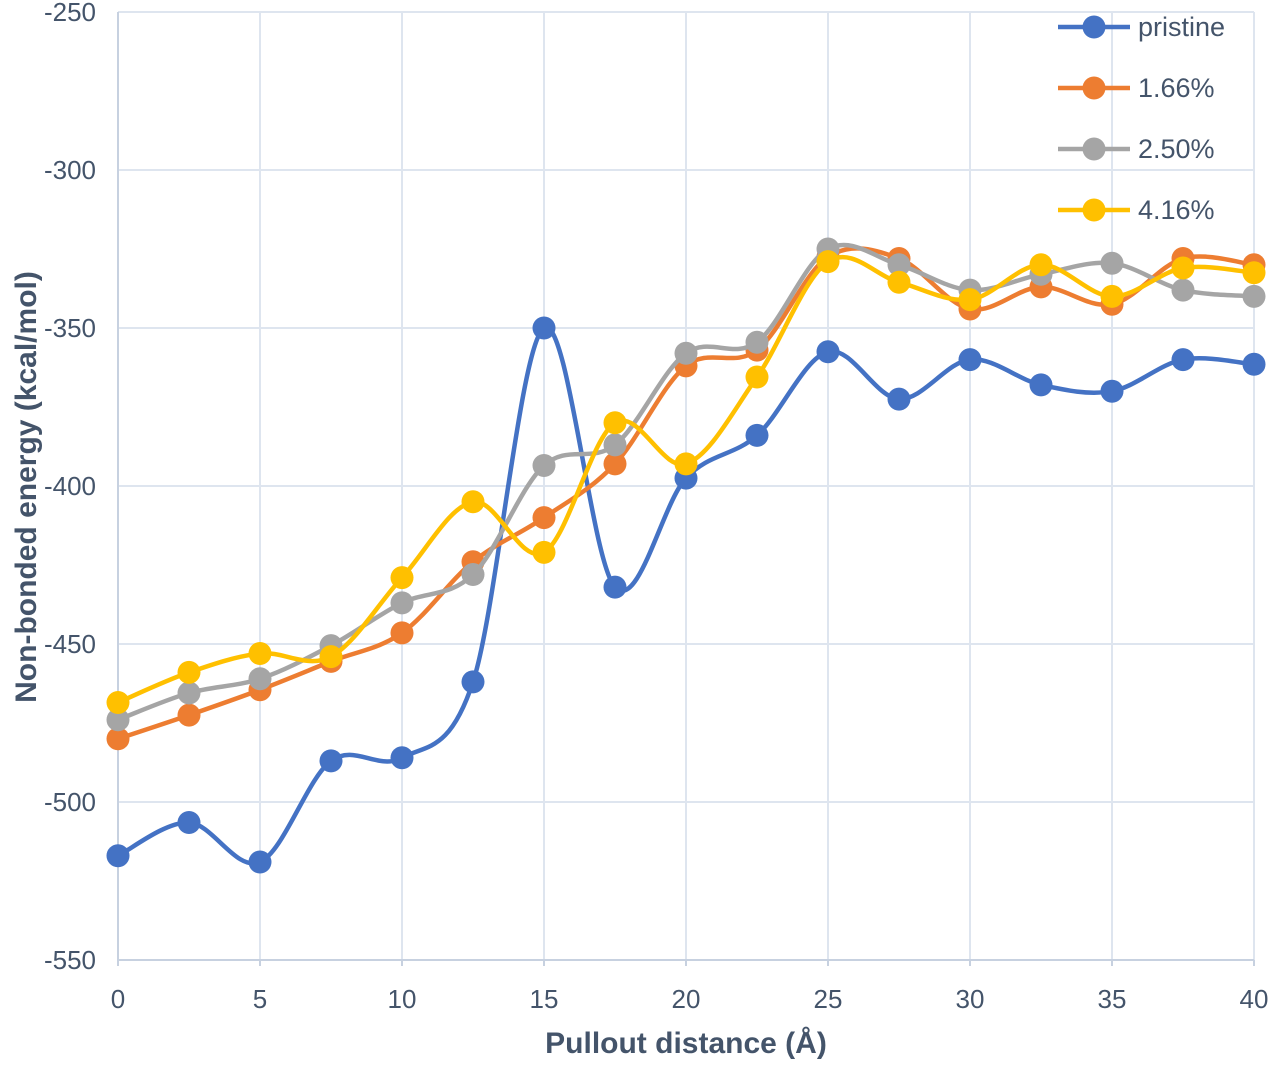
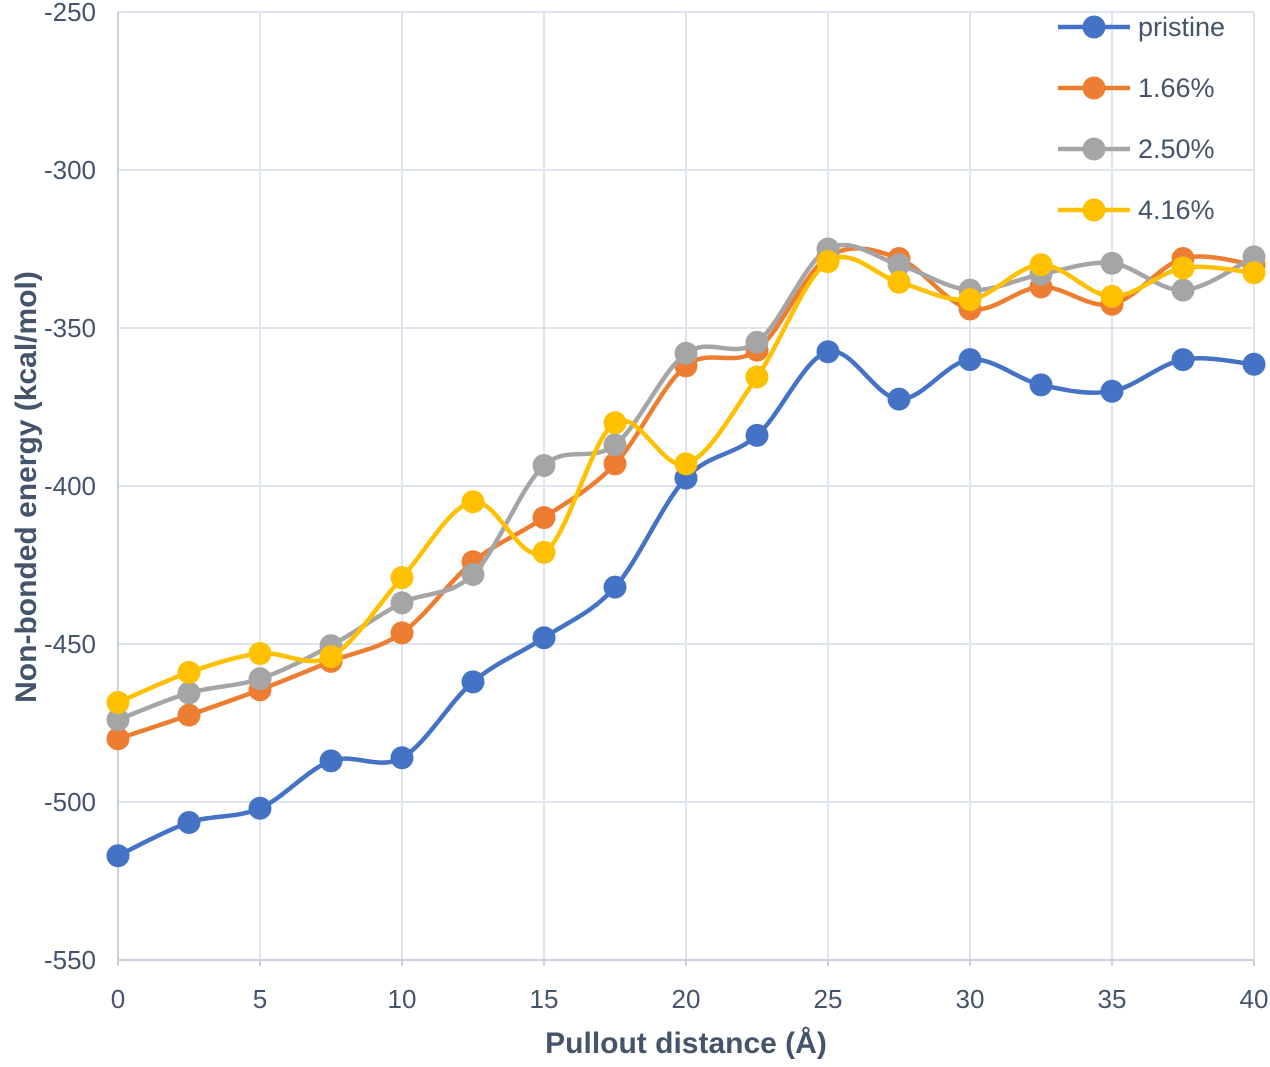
pristine/5: -519 -> -502
pristine/15: -350 -> -448
2.50%/40: -340 -> -328
